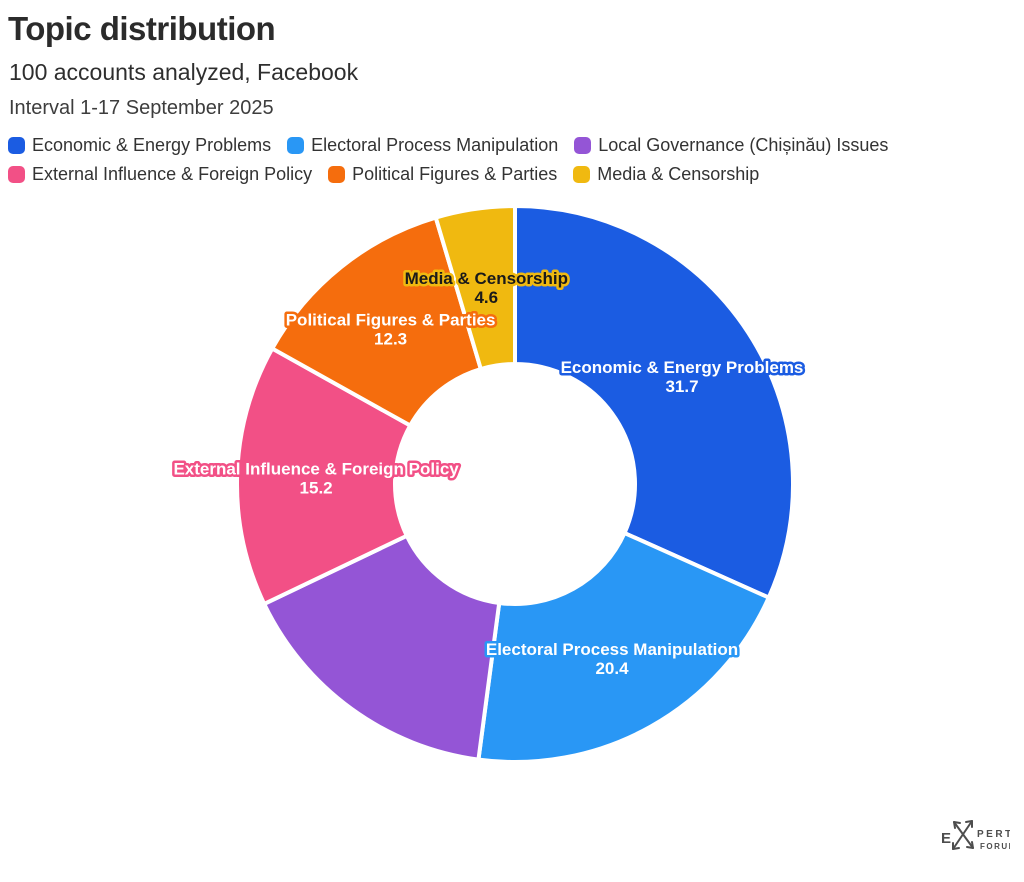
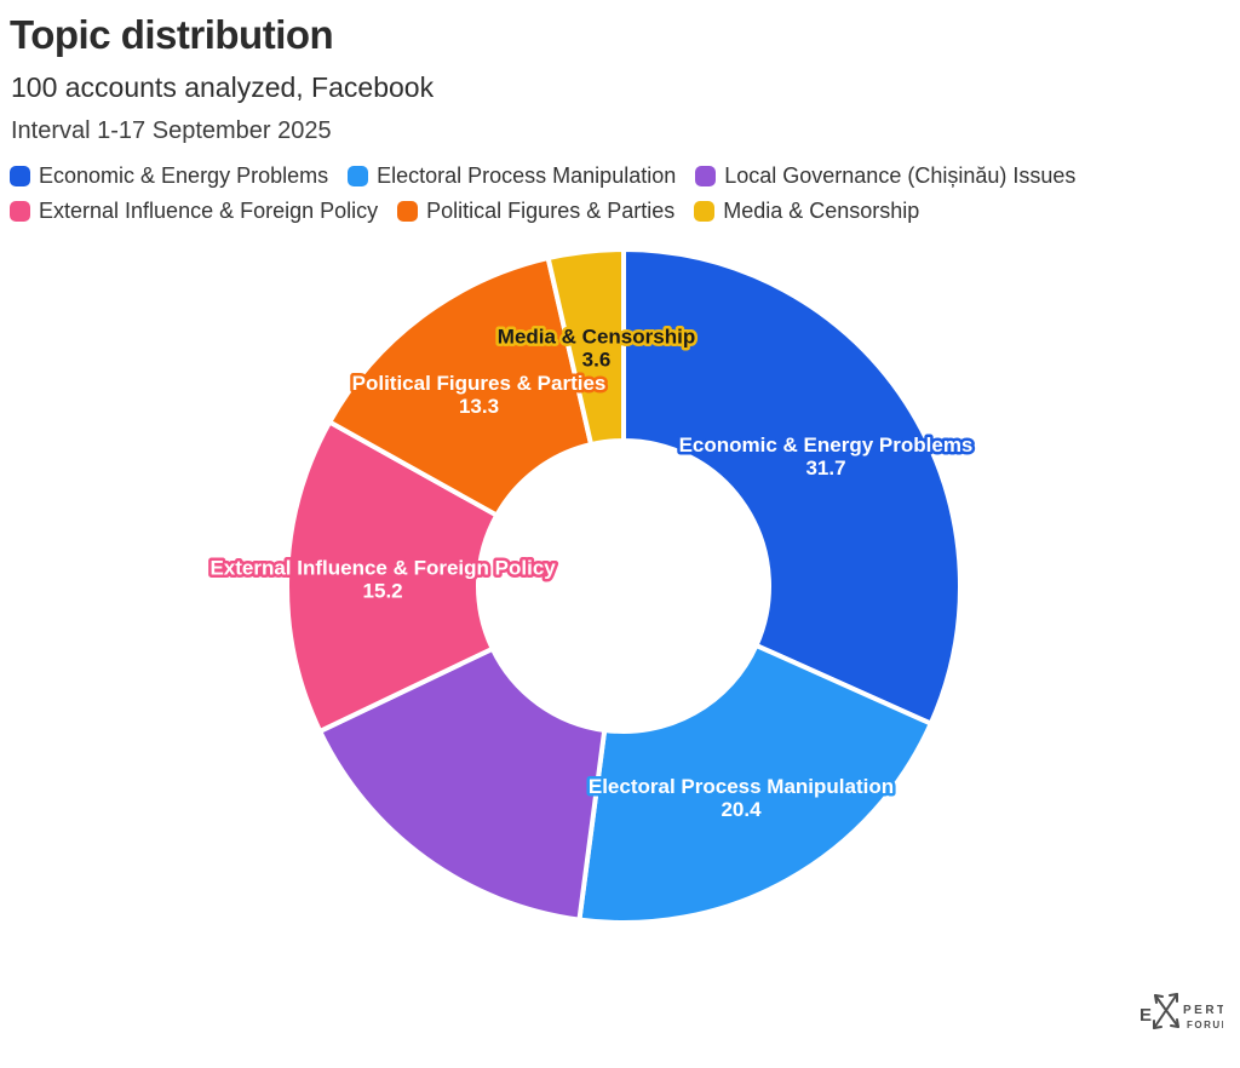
Political Figures & Parties: 12.3 -> 13.3
Media & Censorship: 4.6 -> 3.6
